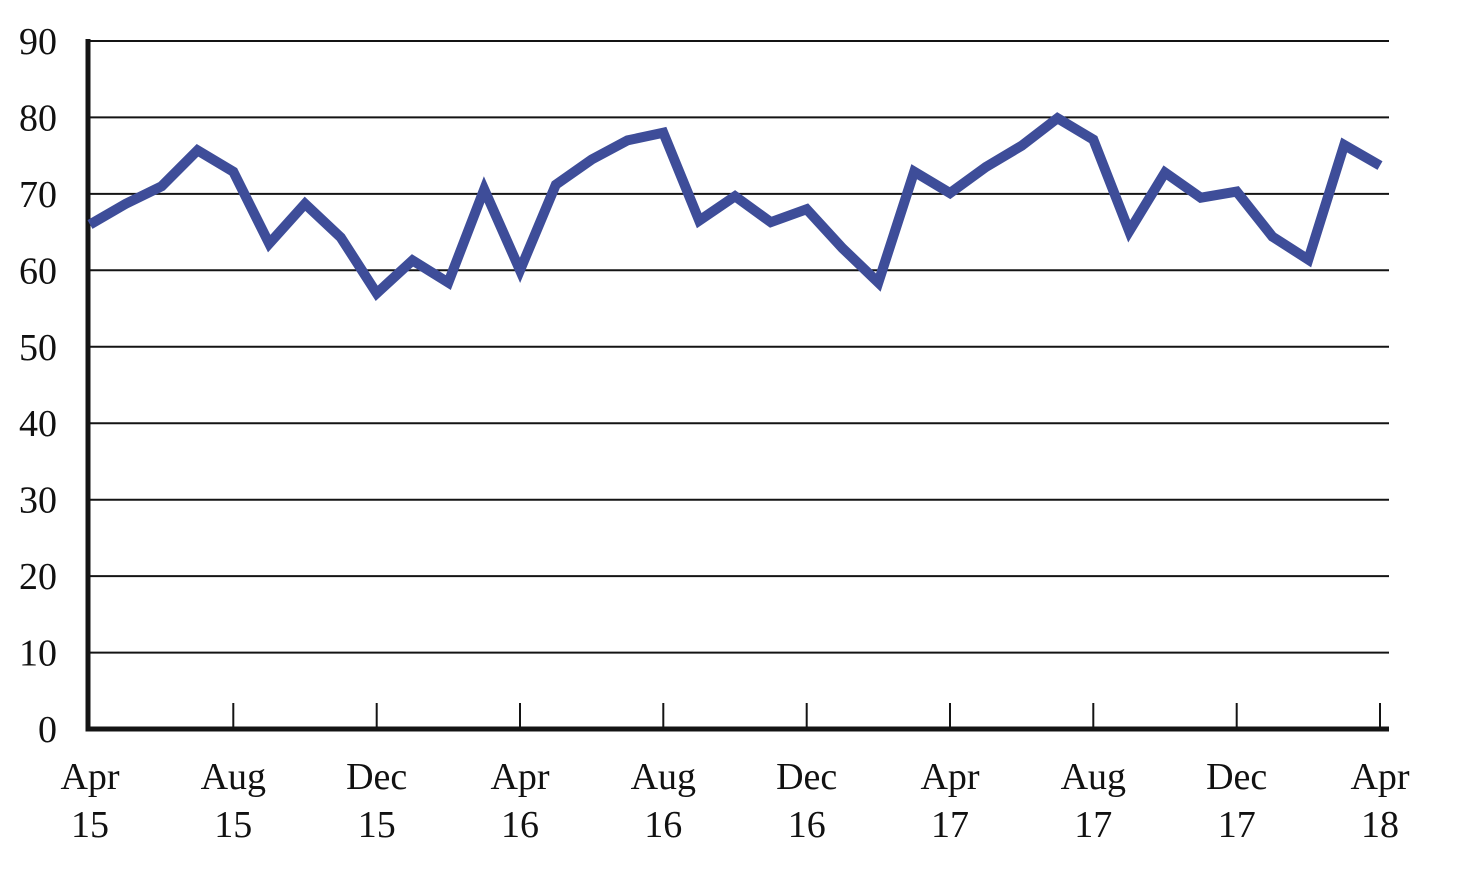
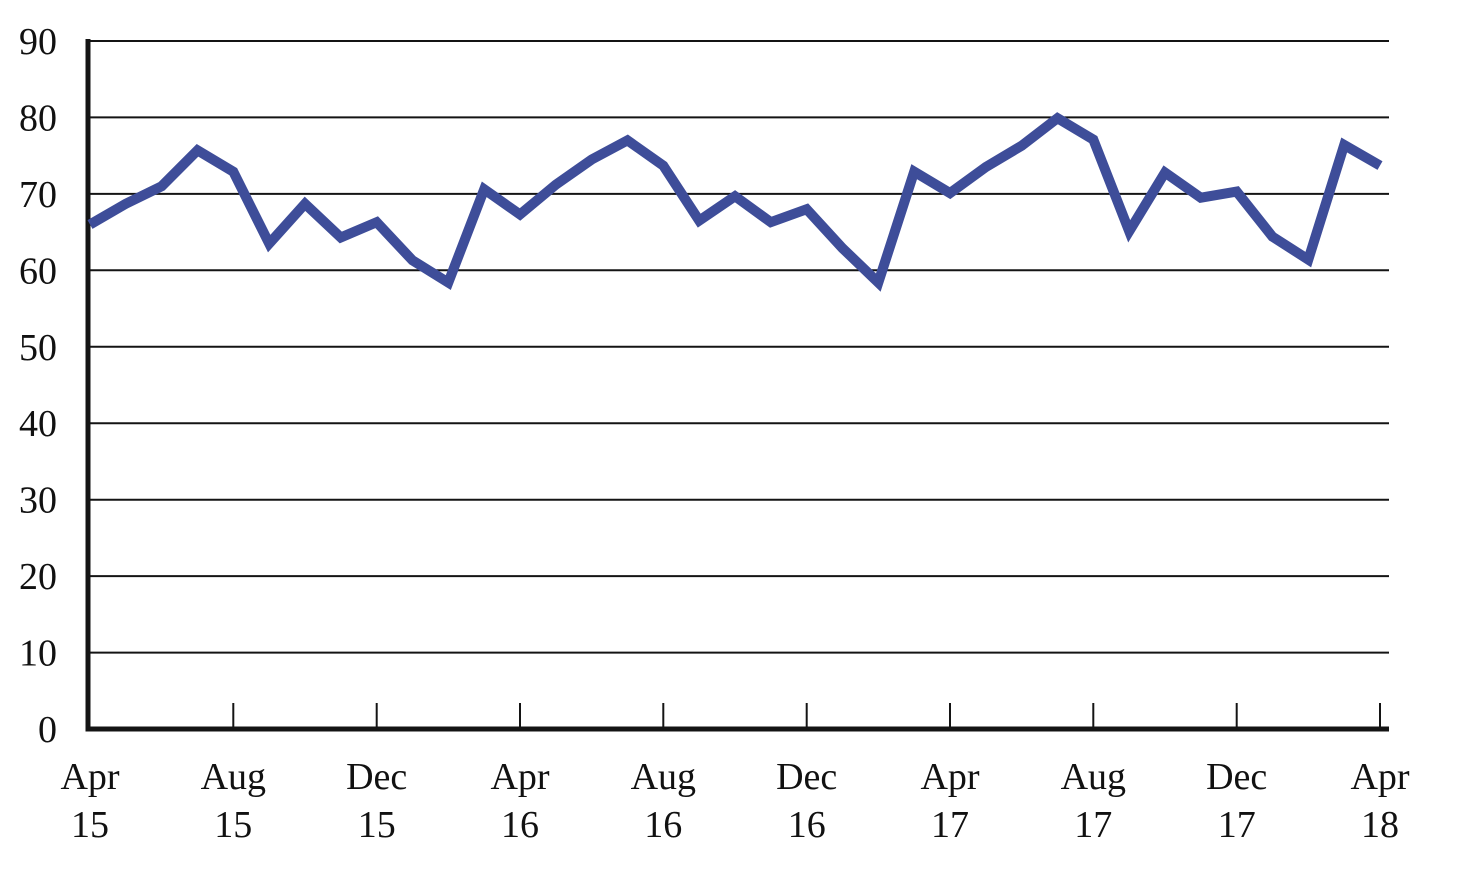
Dec 15: 57 -> 66
Apr 16: 60 -> 67
Aug 16: 78 -> 74
